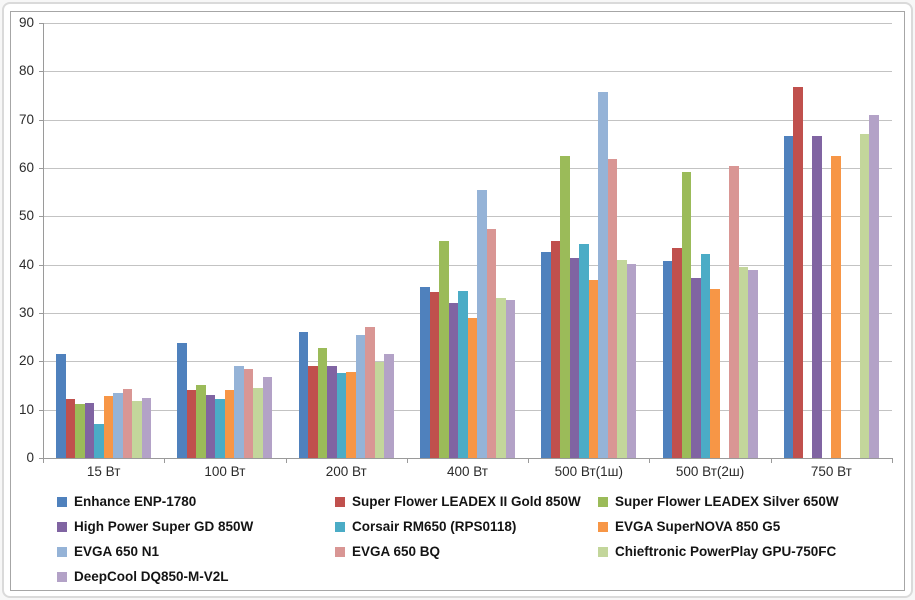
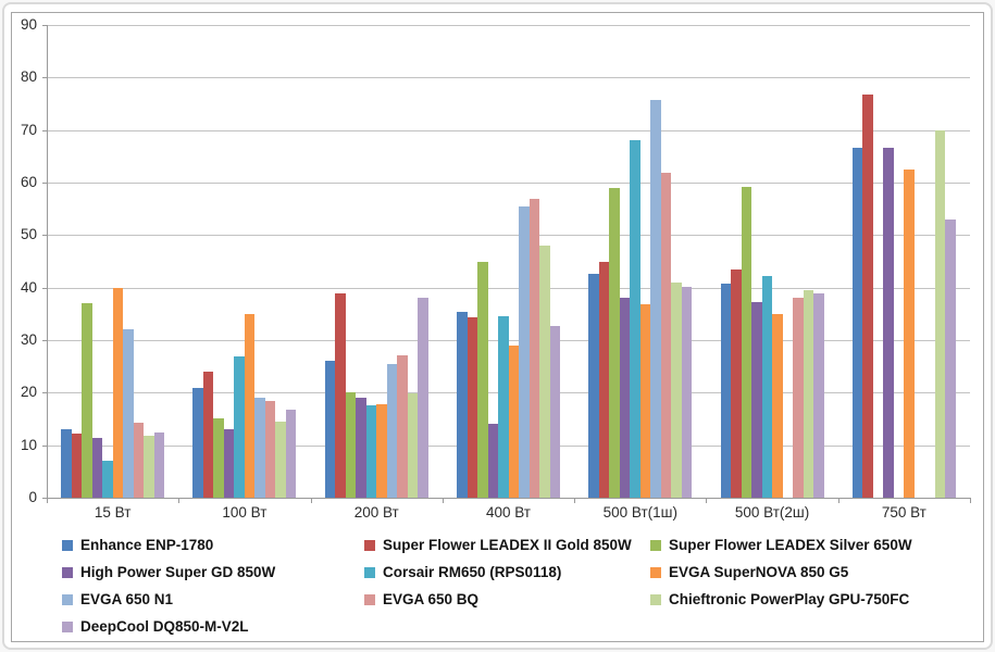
Enhance ENP-1780/15 Вт: 22 -> 13
Super Flower LEADEX Silver 650W/15 Вт: 11 -> 37
EVGA SuperNOVA 850 G5/15 Вт: 13 -> 40
EVGA 650 N1/15 Вт: 14 -> 32
Enhance ENP-1780/100 Вт: 24 -> 21
Super Flower LEADEX II Gold 850W/100 Вт: 14 -> 24
Corsair RM650 (RPS0118)/100 Вт: 12 -> 27
EVGA SuperNOVA 850 G5/100 Вт: 14 -> 35
Super Flower LEADEX II Gold 850W/200 Вт: 19 -> 39
Super Flower LEADEX Silver 650W/200 Вт: 23 -> 20
DeepCool DQ850-M-V2L/200 Вт: 22 -> 38
High Power Super GD 850W/400 Вт: 32 -> 14
EVGA 650 BQ/400 Вт: 47 -> 57
Chieftronic PowerPlay GPU-750FC/400 Вт: 33 -> 48
Super Flower LEADEX Silver 650W/500 Вт(1ш): 62 -> 59
High Power Super GD 850W/500 Вт(1ш): 41 -> 38
Corsair RM650 (RPS0118)/500 Вт(1ш): 44 -> 68
EVGA 650 BQ/500 Вт(2ш): 60 -> 38
Chieftronic PowerPlay GPU-750FC/750 Вт: 67 -> 70
DeepCool DQ850-M-V2L/750 Вт: 71 -> 53
